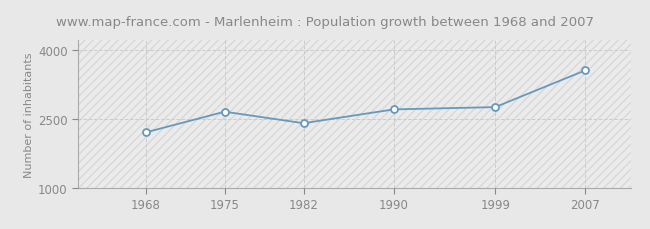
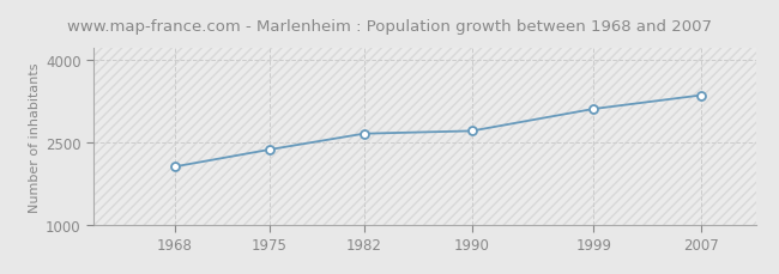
1968: 2200 -> 2050
1975: 2650 -> 2360
1982: 2400 -> 2650
1999: 2750 -> 3100
2007: 3550 -> 3350
